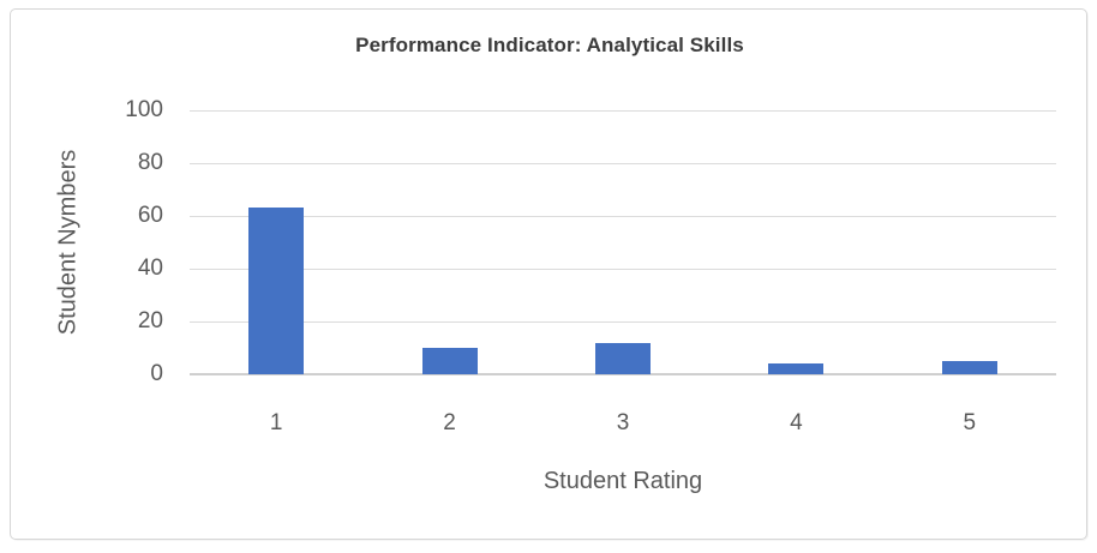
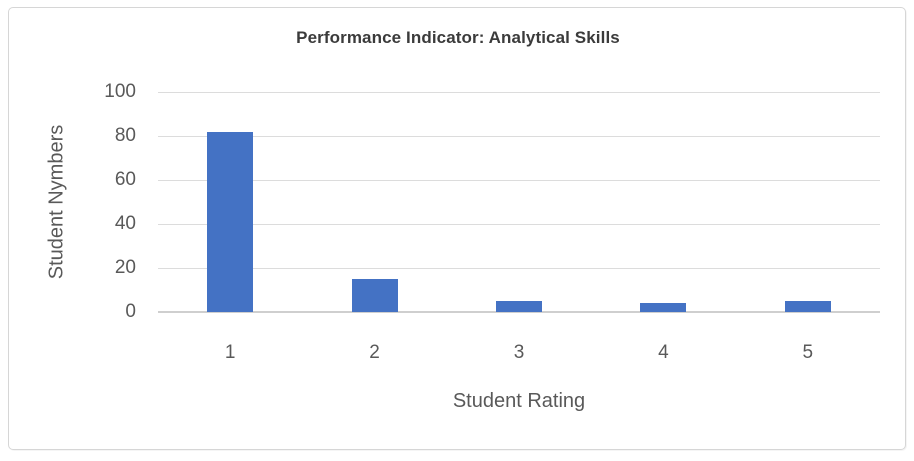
1: 63 -> 82
2: 10 -> 15
3: 12 -> 5
